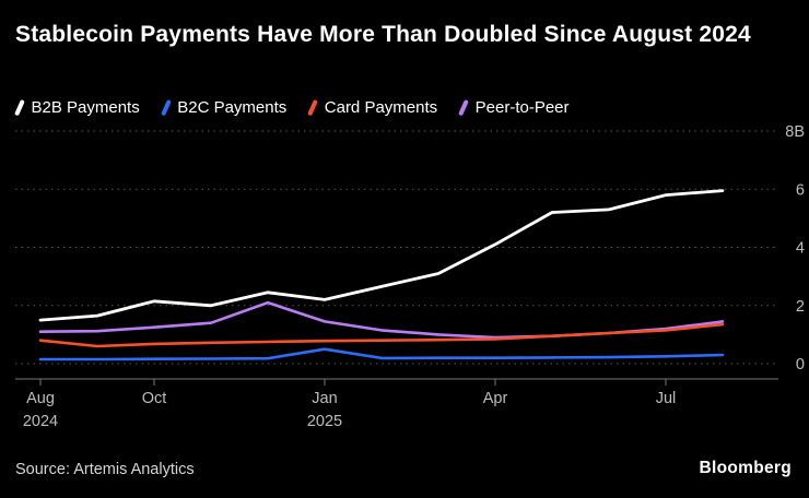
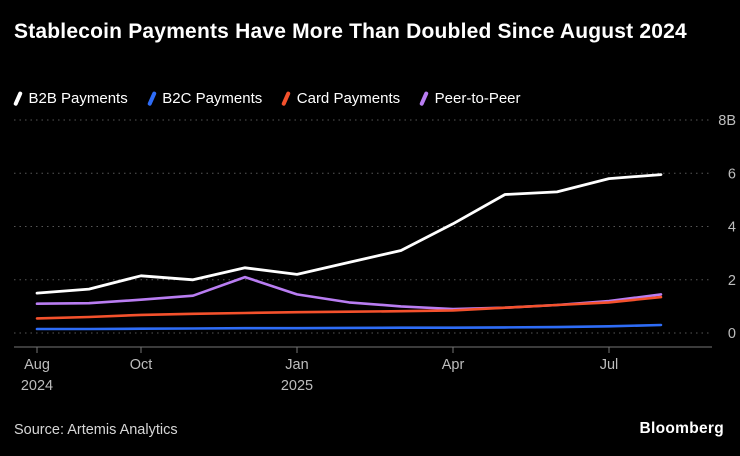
Card Payments/Aug 2024: 0.8B -> 0.6B
B2C Payments/Jan 2025: 0.5B -> 0.2B
